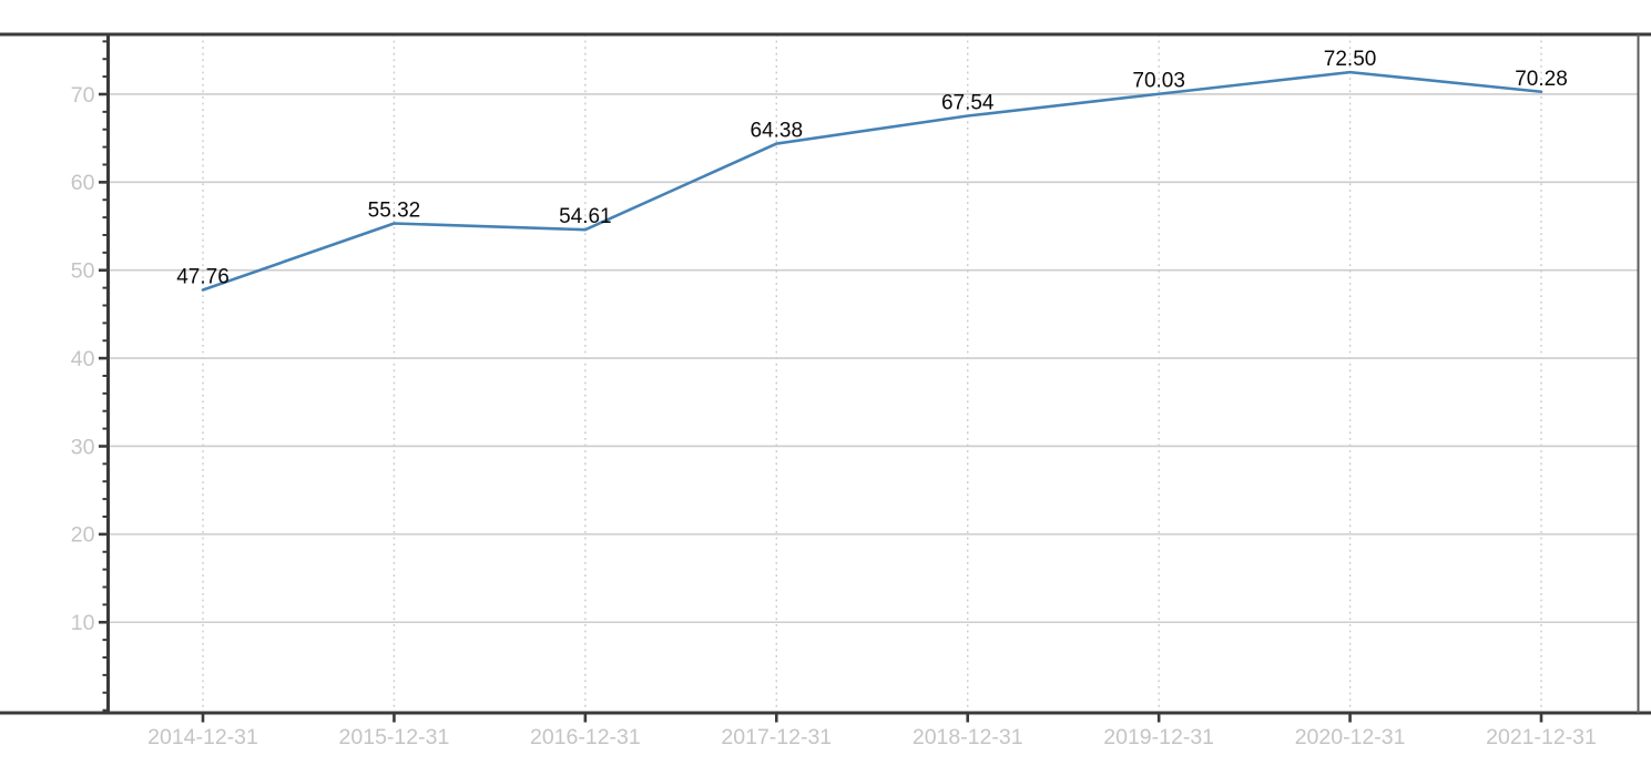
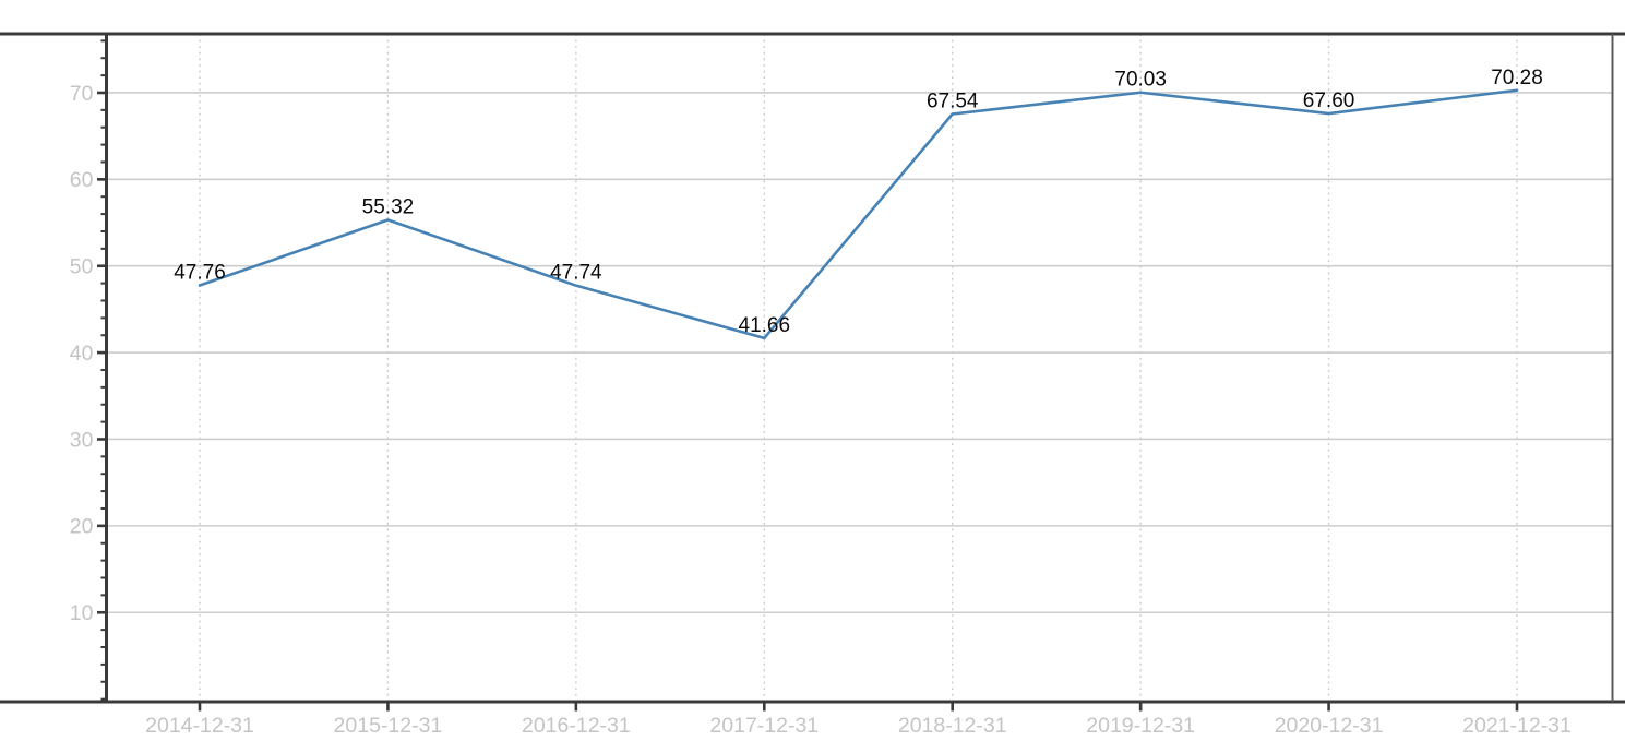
2016-12-31: 54.61 -> 47.74
2017-12-31: 64.38 -> 41.66
2020-12-31: 72.50 -> 67.60
